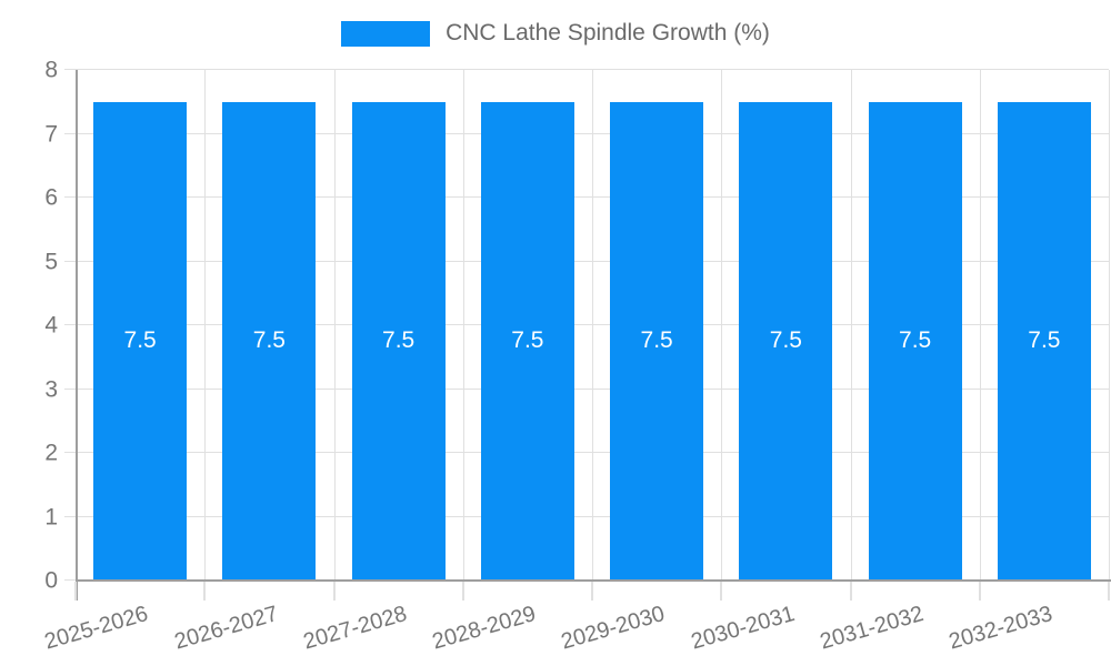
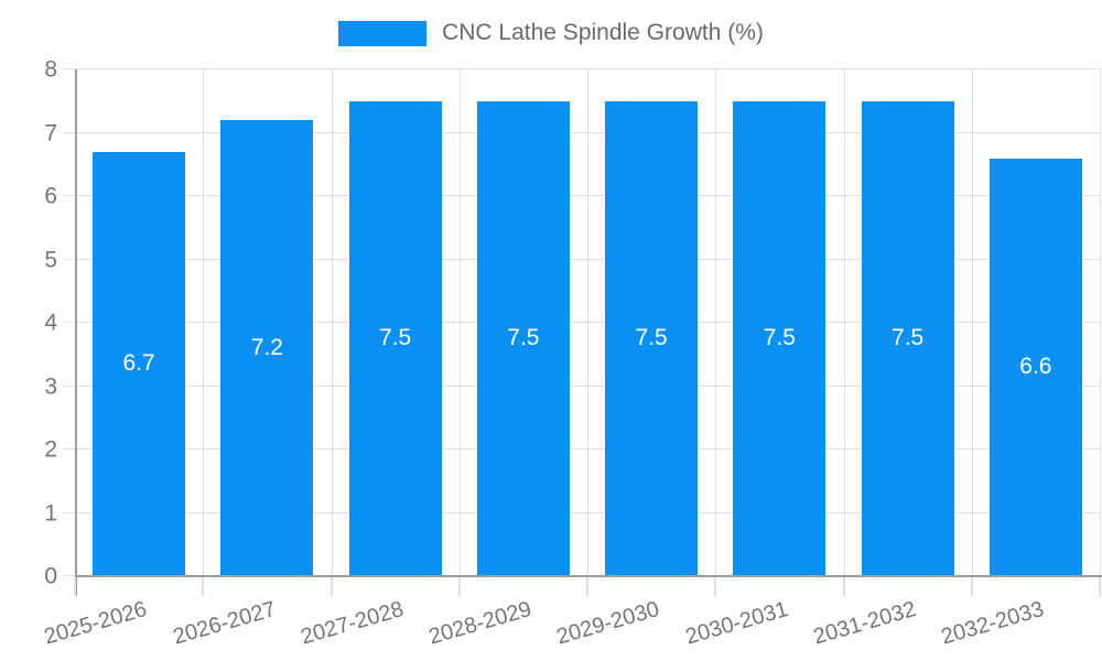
2025-2026: 7.5 -> 6.7
2026-2027: 7.5 -> 7.2
2032-2033: 7.5 -> 6.6
